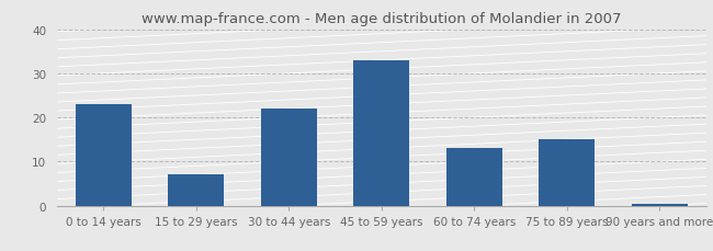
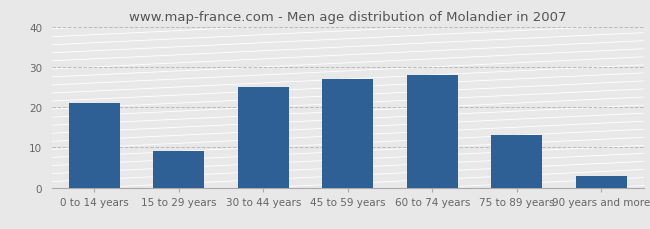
0 to 14 years: 23.0 -> 21.0
15 to 29 years: 7.0 -> 9.0
30 to 44 years: 22.0 -> 25.0
45 to 59 years: 33.0 -> 27.0
60 to 74 years: 13.0 -> 28.0
75 to 89 years: 15.0 -> 13.0
90 years and more: 0.5 -> 3.0
